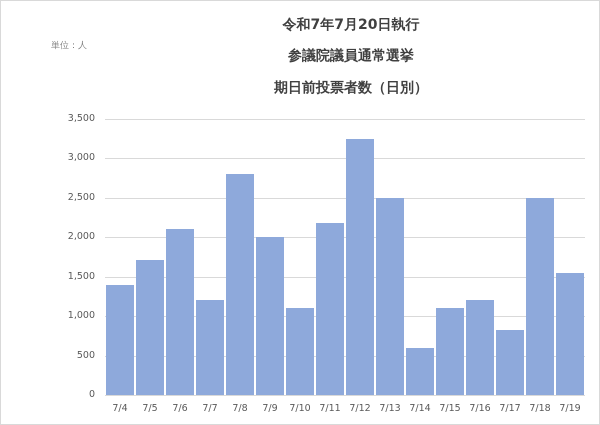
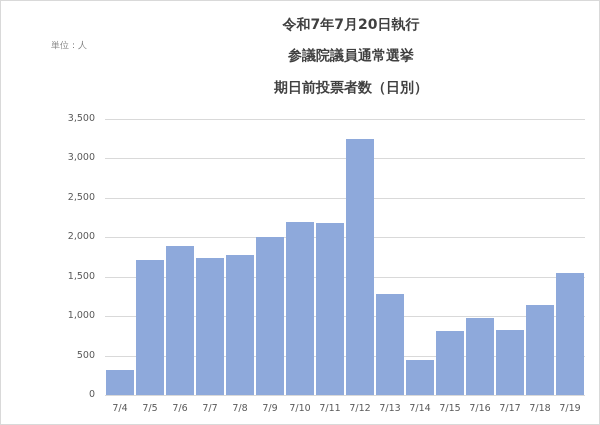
7/4: 1400 -> 300
7/6: 2100 -> 1900
7/7: 1200 -> 1700
7/8: 2800 -> 1800
7/10: 1100 -> 2200
7/13: 2500 -> 1300
7/14: 600 -> 400
7/15: 1100 -> 800
7/16: 1200 -> 1000
7/18: 2500 -> 1100
